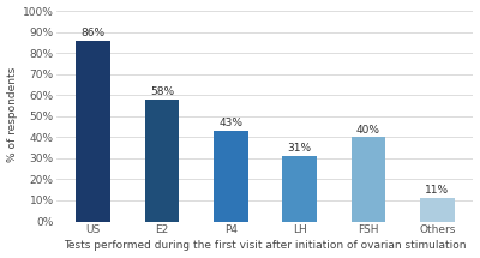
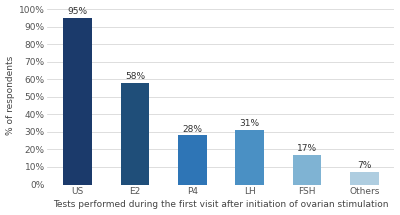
US: 86% -> 95%
P4: 43% -> 28%
FSH: 40% -> 17%
Others: 11% -> 7%
